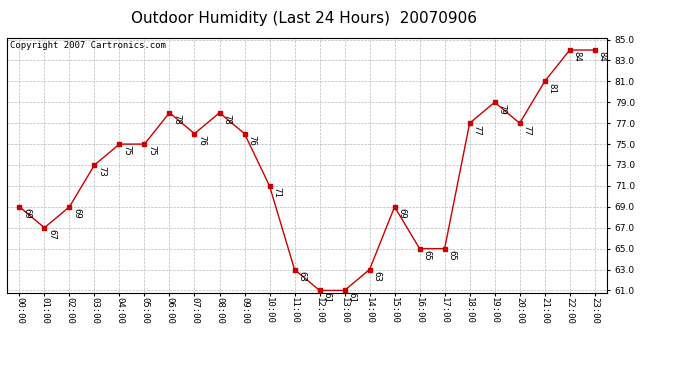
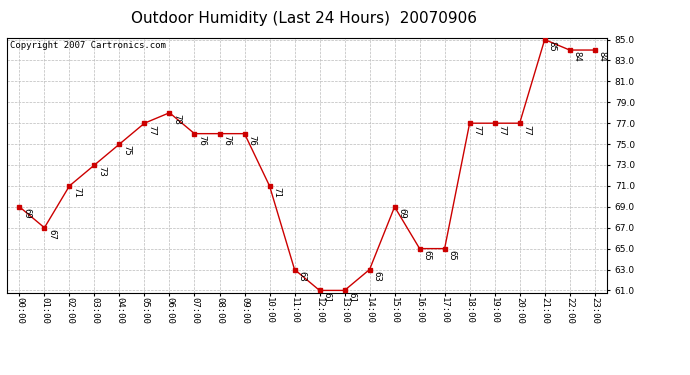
02:00: 69 -> 71
05:00: 75 -> 77
08:00: 78 -> 76
19:00: 79 -> 77
21:00: 81 -> 85
